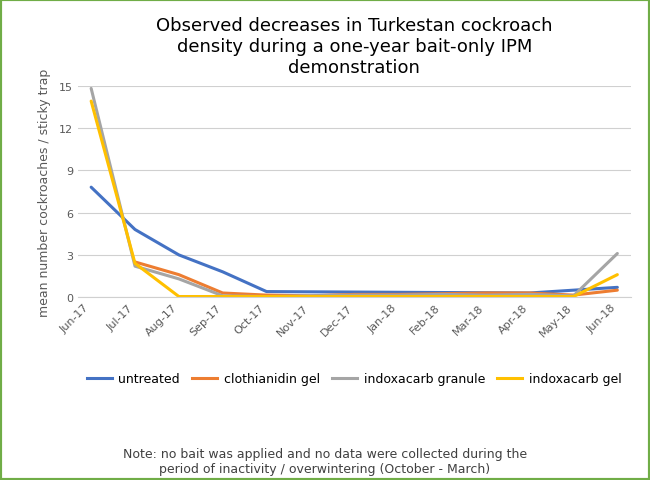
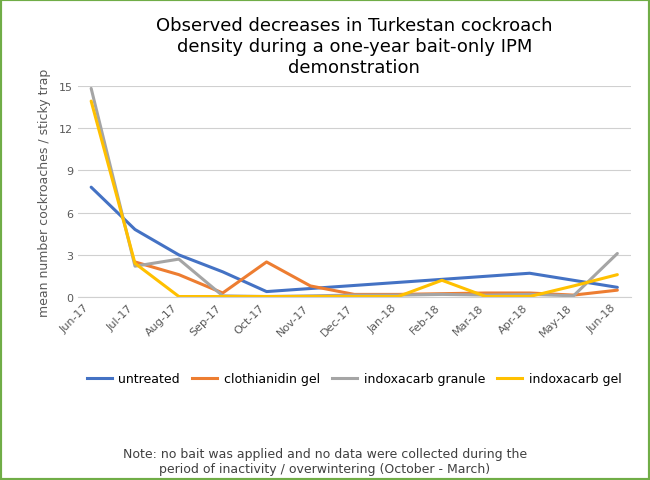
indoxacarb granule/Aug-17: 1.3 -> 2.7
clothianidin gel/Oct-17: 0.1 -> 2.5
clothianidin gel/Nov-17: 0.1 -> 0.8
indoxacarb gel/Feb-18: 0.1 -> 1.2
untreated/Apr-18: 0.3 -> 1.7
indoxacarb gel/May-18: 0.1 -> 0.8
